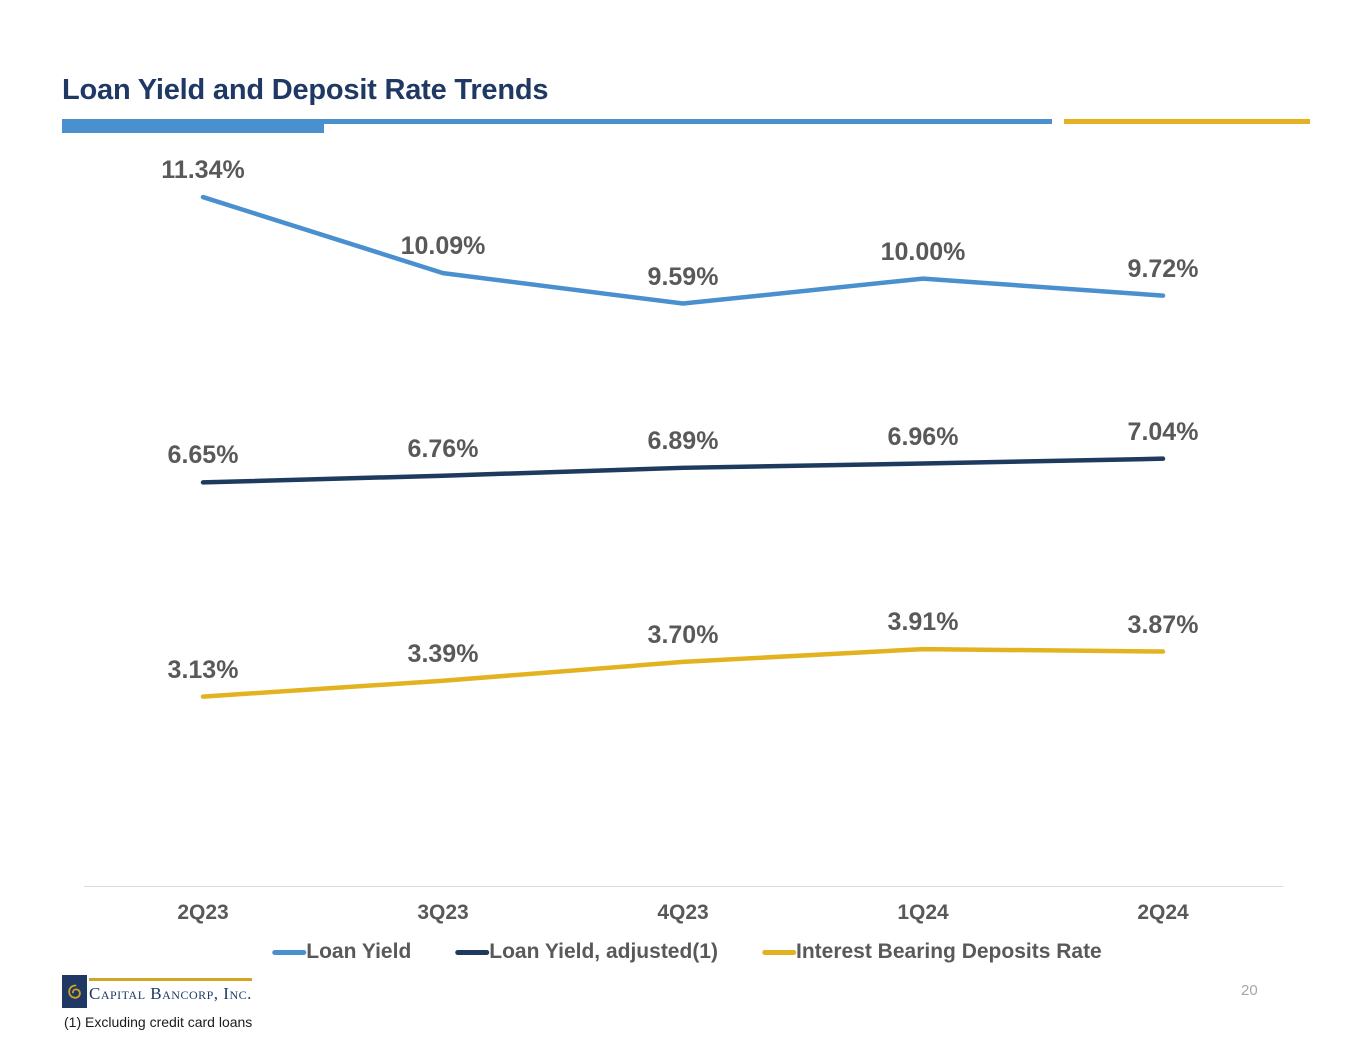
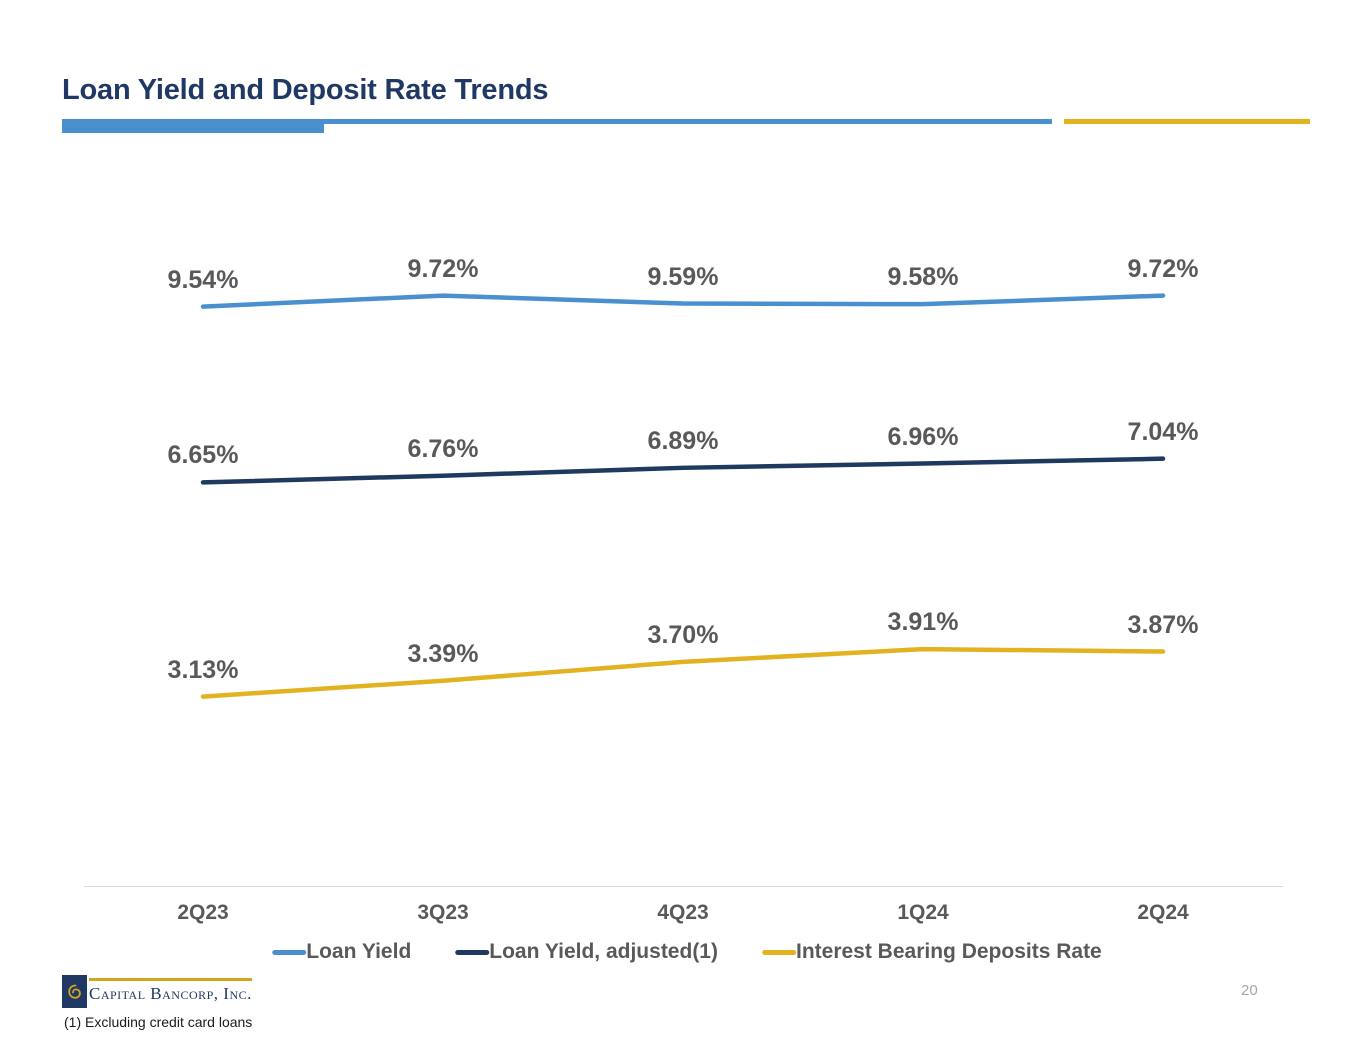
Loan Yield/2Q23: 11.34% -> 9.54%
Loan Yield/3Q23: 10.09% -> 9.72%
Loan Yield/1Q24: 10.00% -> 9.58%
